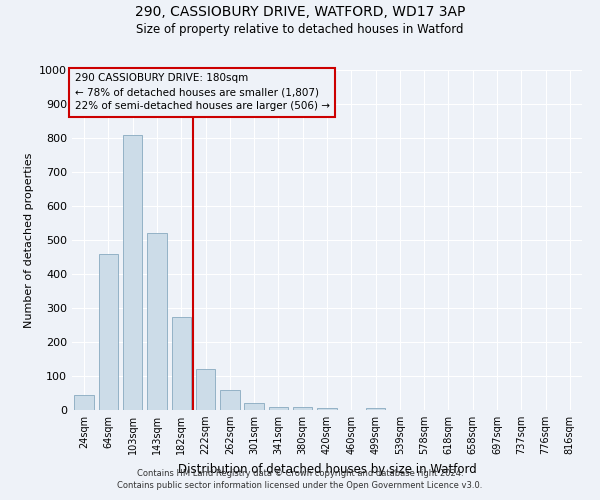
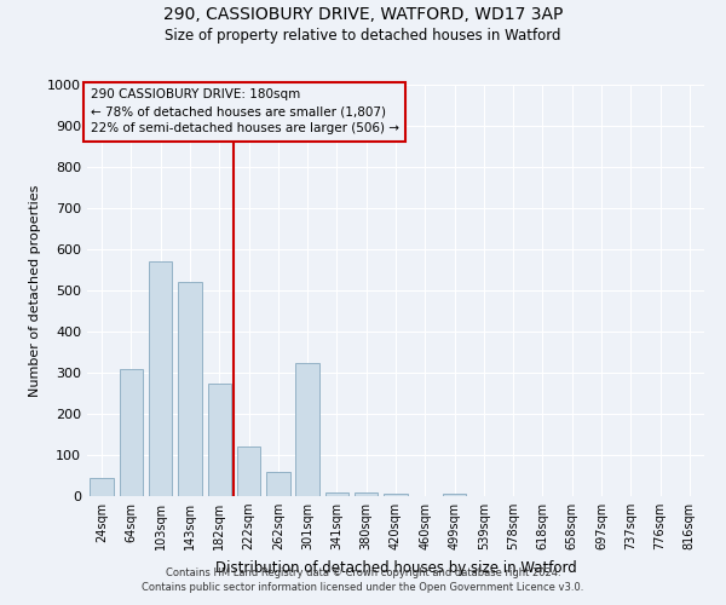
64sqm: 460 -> 310
103sqm: 810 -> 570
301sqm: 20 -> 325
